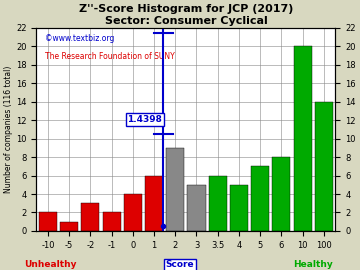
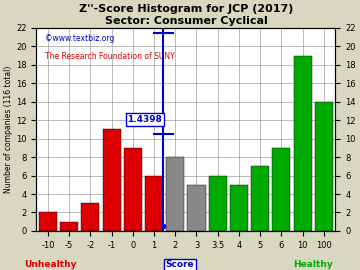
-1: 2 -> 11
0: 4 -> 9
2: 9 -> 8
6: 8 -> 9
10: 20 -> 19
